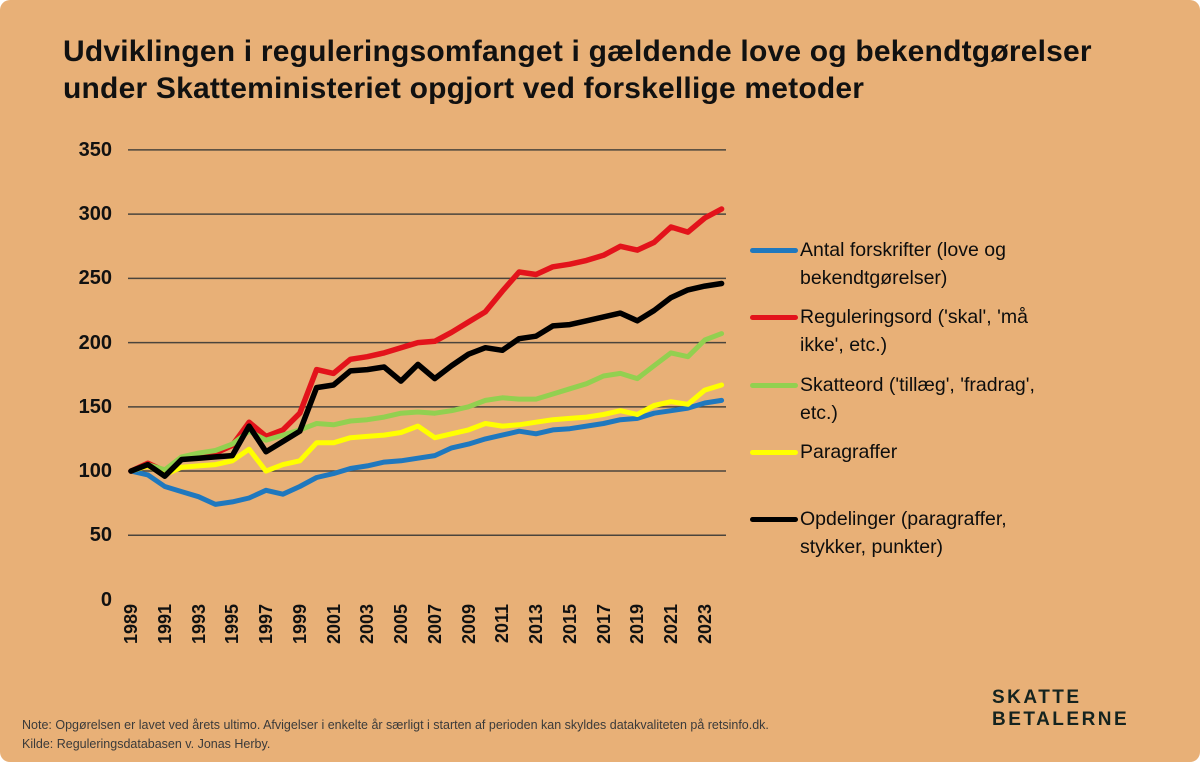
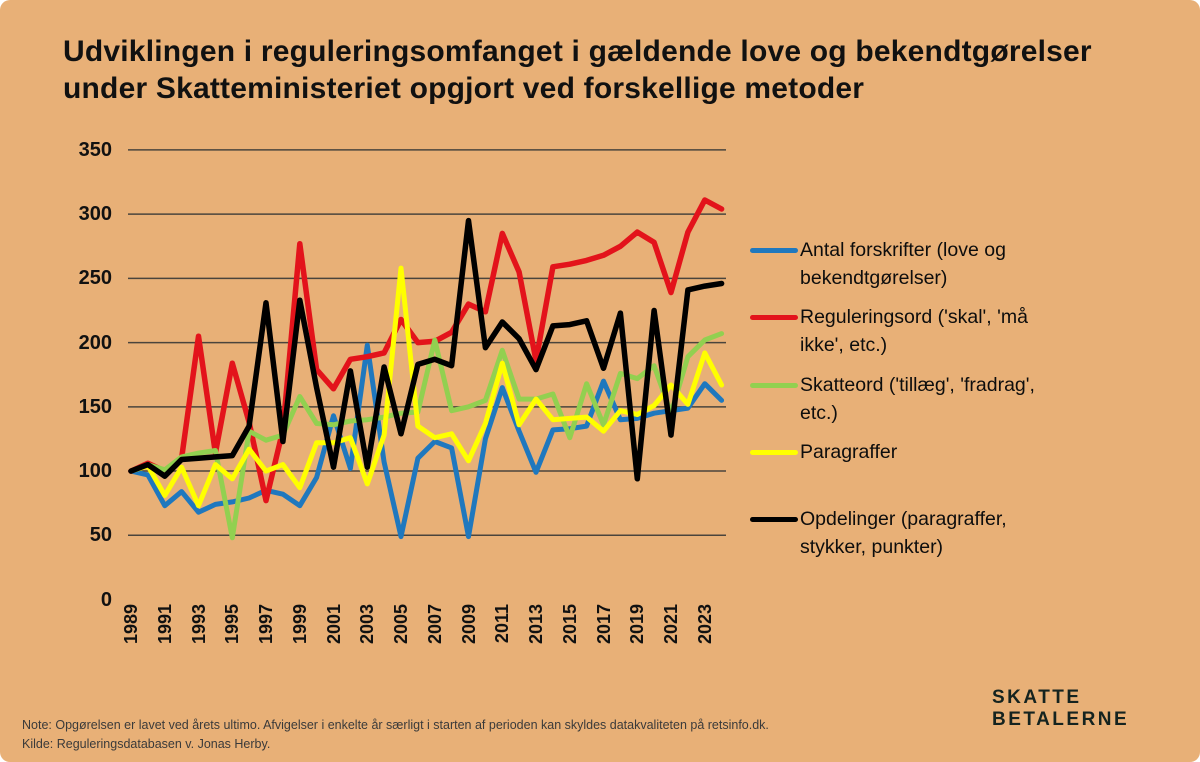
Antal forskrifter (love og bekendtgørelser)/1991: 88 -> 73
Paragraffer/1991: 97 -> 81
Antal forskrifter (love og bekendtgørelser)/1993: 80 -> 68
Reguleringsord ('skal', 'må ikke', etc.)/1993: 112 -> 205
Paragraffer/1993: 104 -> 73
Reguleringsord ('skal', 'må ikke', etc.)/1995: 120 -> 184
Skatteord ('tillæg', 'fradrag', etc.)/1995: 121 -> 48
Paragraffer/1995: 108 -> 94
Reguleringsord ('skal', 'må ikke', etc.)/1997: 127 -> 77
Opdelinger (paragraffer, stykker, punkter)/1997: 115 -> 231
Antal forskrifter (love og bekendtgørelser)/1999: 88 -> 73
Reguleringsord ('skal', 'må ikke', etc.)/1999: 145 -> 277
Skatteord ('tillæg', 'fradrag', etc.)/1999: 132 -> 158
Paragraffer/1999: 108 -> 87
Opdelinger (paragraffer, stykker, punkter)/1999: 131 -> 233
Antal forskrifter (love og bekendtgørelser)/2001: 98 -> 143
Reguleringsord ('skal', 'må ikke', etc.)/2001: 176 -> 164
Opdelinger (paragraffer, stykker, punkter)/2001: 167 -> 103
Antal forskrifter (love og bekendtgørelser)/2003: 104 -> 198
Paragraffer/2003: 127 -> 90
Opdelinger (paragraffer, stykker, punkter)/2003: 179 -> 103
Antal forskrifter (love og bekendtgørelser)/2005: 108 -> 49
Reguleringsord ('skal', 'må ikke', etc.)/2005: 196 -> 218
Paragraffer/2005: 130 -> 258
Opdelinger (paragraffer, stykker, punkter)/2005: 170 -> 129
Antal forskrifter (love og bekendtgørelser)/2007: 112 -> 123
Skatteord ('tillæg', 'fradrag', etc.)/2007: 145 -> 202
Opdelinger (paragraffer, stykker, punkter)/2007: 172 -> 187
Antal forskrifter (love og bekendtgørelser)/2009: 121 -> 49
Reguleringsord ('skal', 'må ikke', etc.)/2009: 216 -> 230
Paragraffer/2009: 132 -> 108
Opdelinger (paragraffer, stykker, punkter)/2009: 191 -> 295
Antal forskrifter (love og bekendtgørelser)/2011: 128 -> 165
Reguleringsord ('skal', 'må ikke', etc.)/2011: 240 -> 285
Skatteord ('tillæg', 'fradrag', etc.)/2011: 157 -> 194
Paragraffer/2011: 135 -> 184
Opdelinger (paragraffer, stykker, punkter)/2011: 194 -> 216
Antal forskrifter (love og bekendtgørelser)/2013: 129 -> 99
Reguleringsord ('skal', 'må ikke', etc.)/2013: 253 -> 186
Paragraffer/2013: 138 -> 156
Opdelinger (paragraffer, stykker, punkter)/2013: 205 -> 179
Skatteord ('tillæg', 'fradrag', etc.)/2015: 164 -> 126
Antal forskrifter (love og bekendtgørelser)/2017: 137 -> 170
Skatteord ('tillæg', 'fradrag', etc.)/2017: 174 -> 136
Paragraffer/2017: 144 -> 131
Opdelinger (paragraffer, stykker, punkter)/2017: 220 -> 180
Reguleringsord ('skal', 'må ikke', etc.)/2019: 272 -> 286
Opdelinger (paragraffer, stykker, punkter)/2019: 217 -> 94
Reguleringsord ('skal', 'må ikke', etc.)/2021: 290 -> 239
Skatteord ('tillæg', 'fradrag', etc.)/2021: 192 -> 145
Paragraffer/2021: 154 -> 167
Opdelinger (paragraffer, stykker, punkter)/2021: 235 -> 128
Antal forskrifter (love og bekendtgørelser)/2023: 153 -> 168
Reguleringsord ('skal', 'må ikke', etc.)/2023: 297 -> 311
Paragraffer/2023: 163 -> 192
